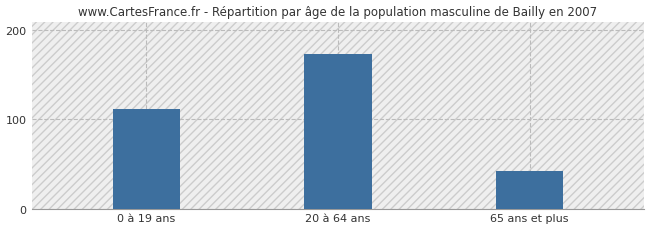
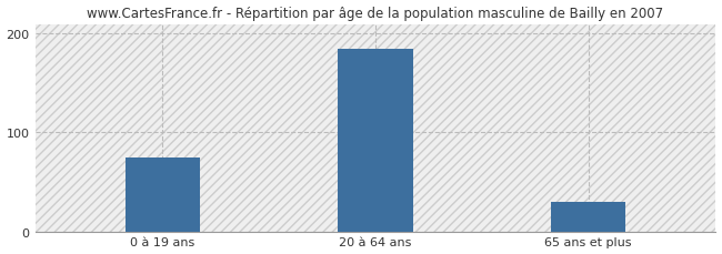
0 à 19 ans: 112 -> 75
20 à 64 ans: 174 -> 185
65 ans et plus: 42 -> 30
